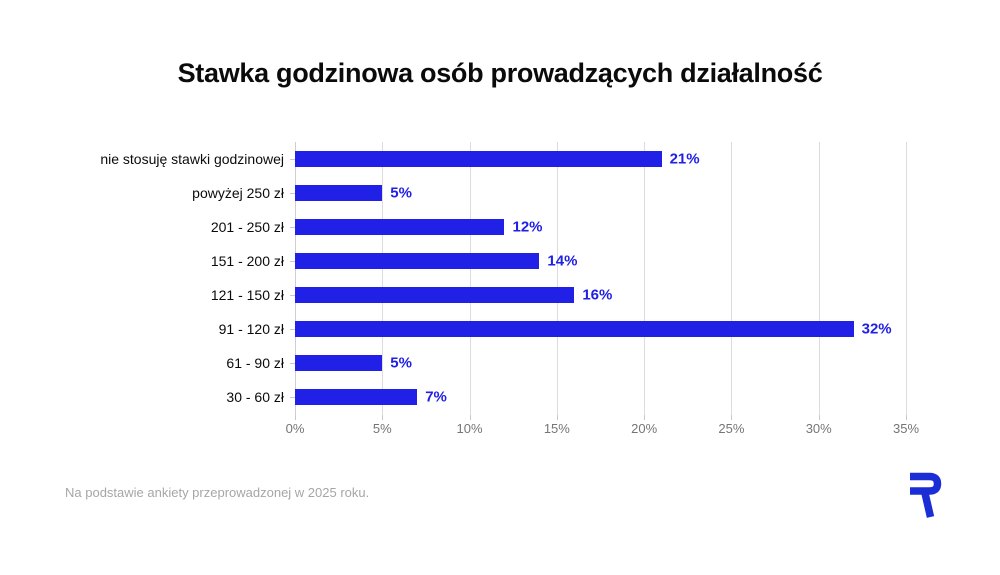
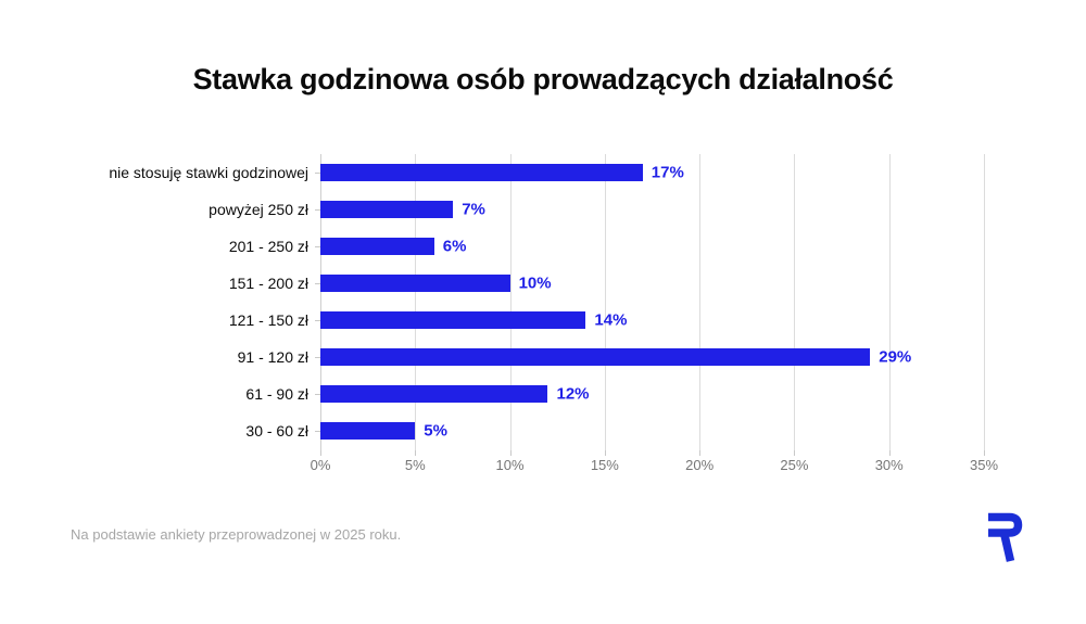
nie stosuję stawki godzinowej: 21% -> 17%
powyżej 250 zł: 5% -> 7%
201 - 250 zł: 12% -> 6%
151 - 200 zł: 14% -> 10%
121 - 150 zł: 16% -> 14%
91 - 120 zł: 32% -> 29%
61 - 90 zł: 5% -> 12%
30 - 60 zł: 7% -> 5%
